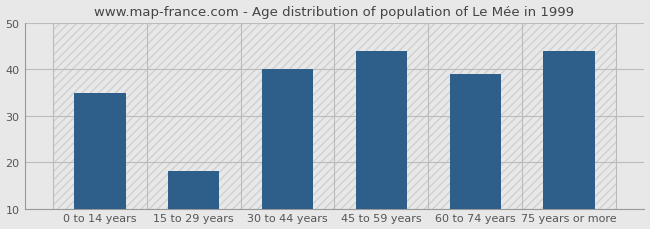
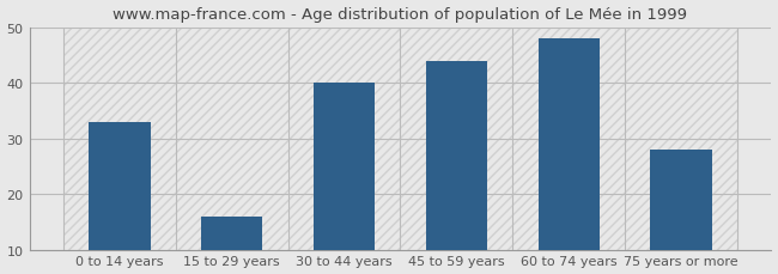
0 to 14 years: 35 -> 33
15 to 29 years: 18 -> 16
60 to 74 years: 39 -> 48
75 years or more: 44 -> 28
